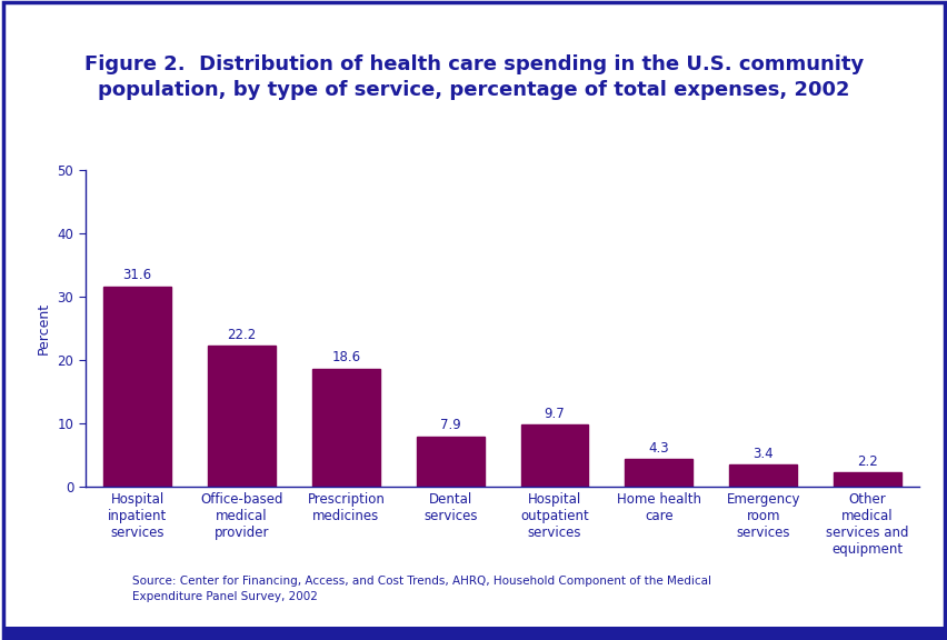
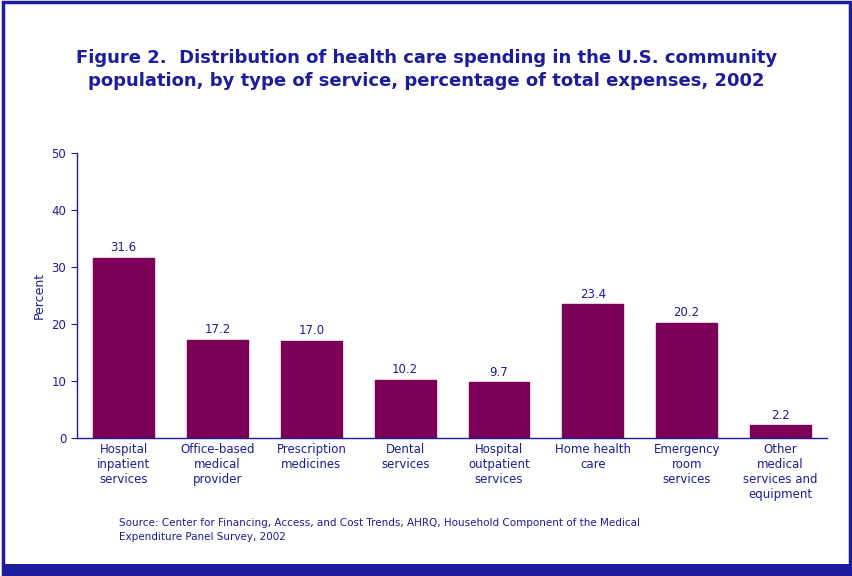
Office-based medical provider: 22.2 -> 17.2
Prescription medicines: 18.6 -> 17.0
Dental services: 7.9 -> 10.2
Home health care: 4.3 -> 23.4
Emergency room services: 3.4 -> 20.2
